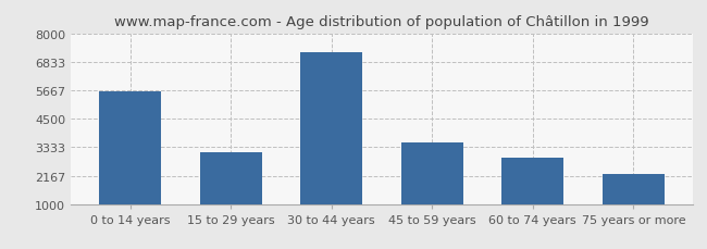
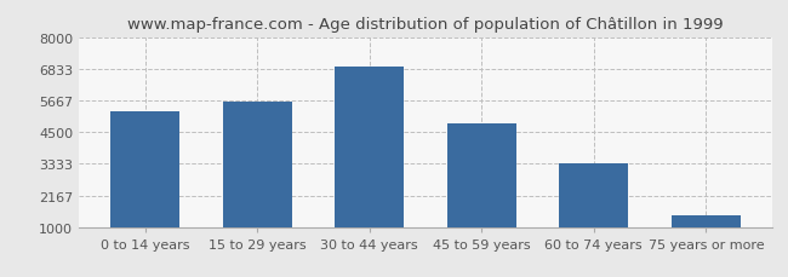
0 to 14 years: 5650 -> 5280
15 to 29 years: 3150 -> 5630
30 to 44 years: 7250 -> 6930
45 to 59 years: 3550 -> 4820
60 to 74 years: 2900 -> 3340
75 years or more: 2250 -> 1440
